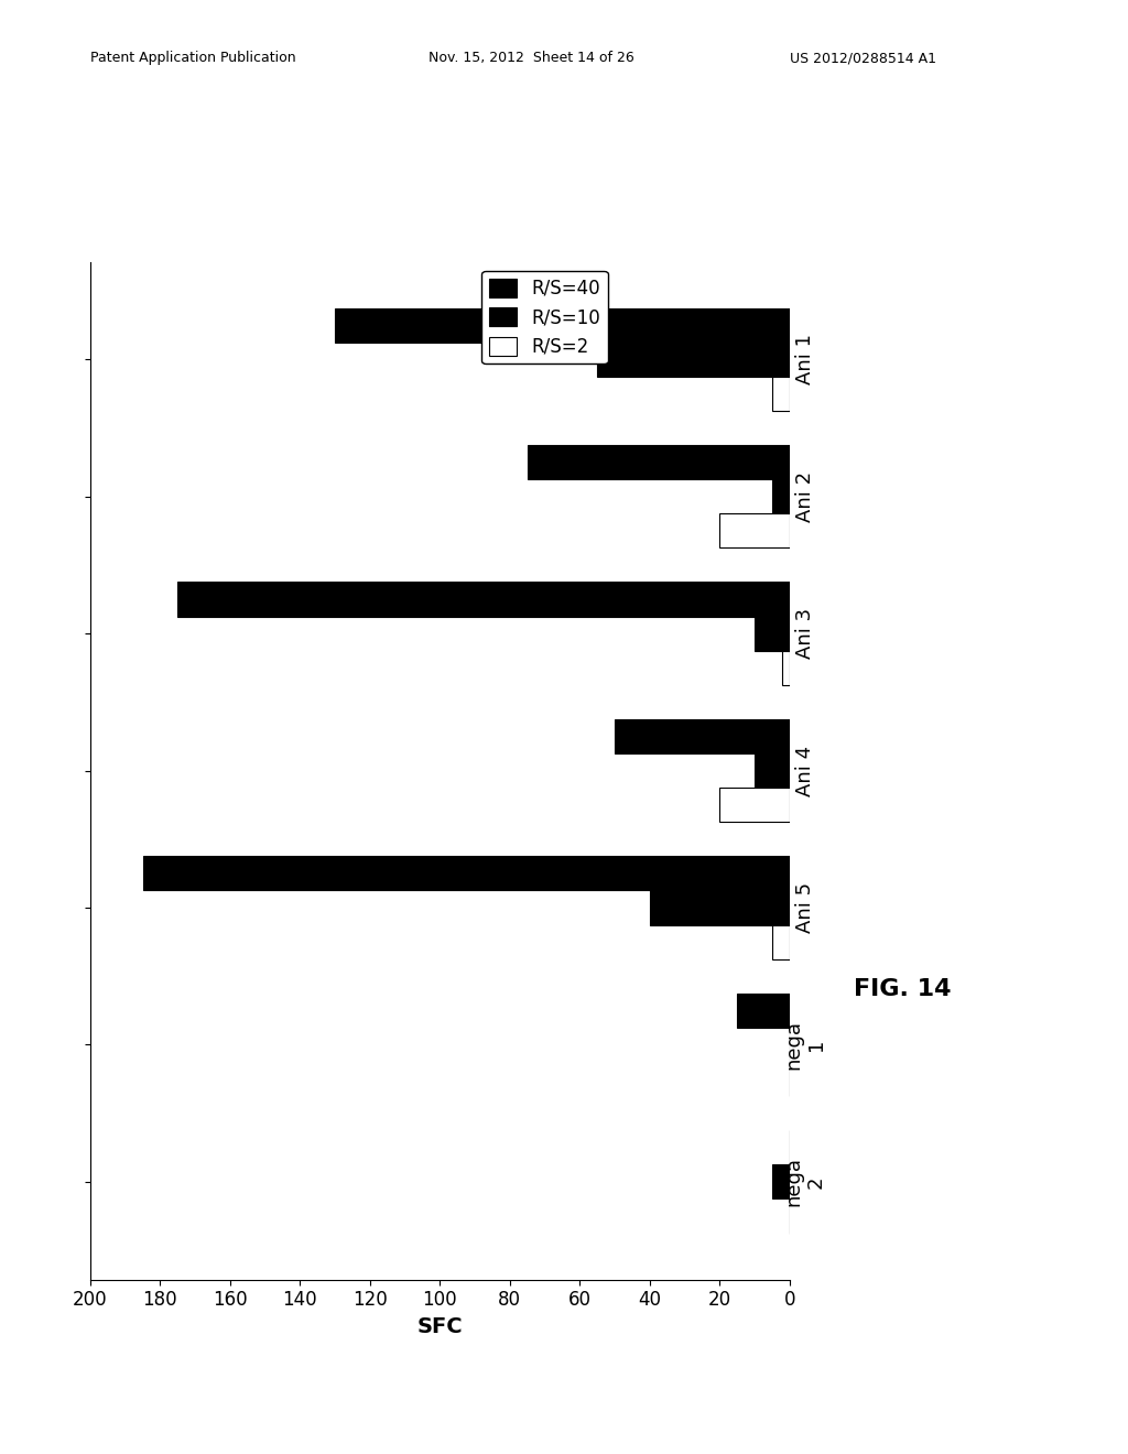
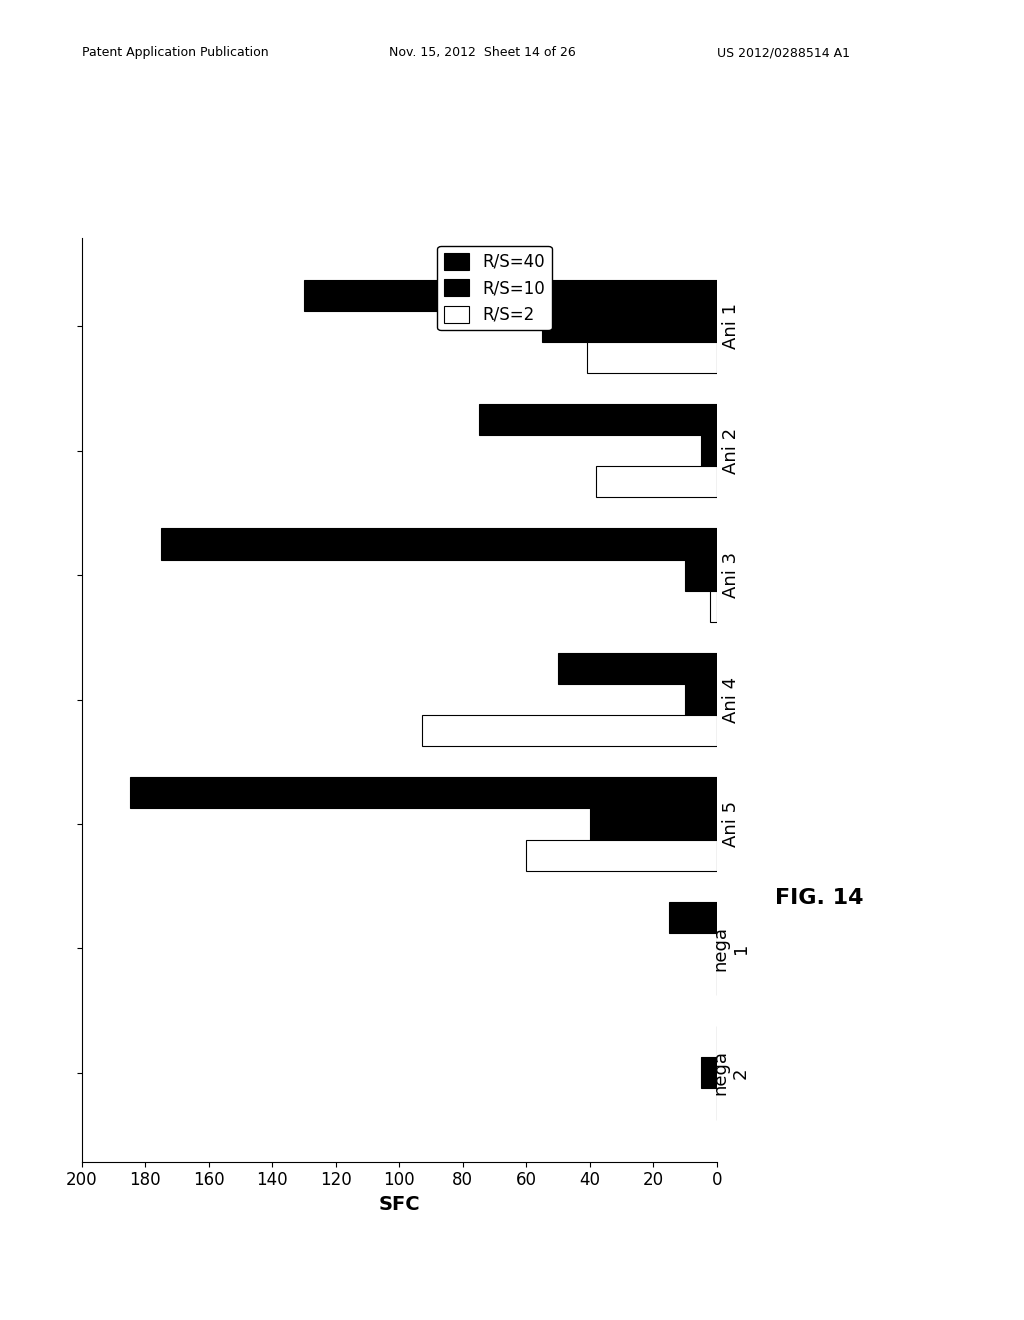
R/S=2/Ani 1: 5 -> 41
R/S=2/Ani 2: 20 -> 38
R/S=2/Ani 4: 20 -> 93
R/S=2/Ani 5: 5 -> 60
